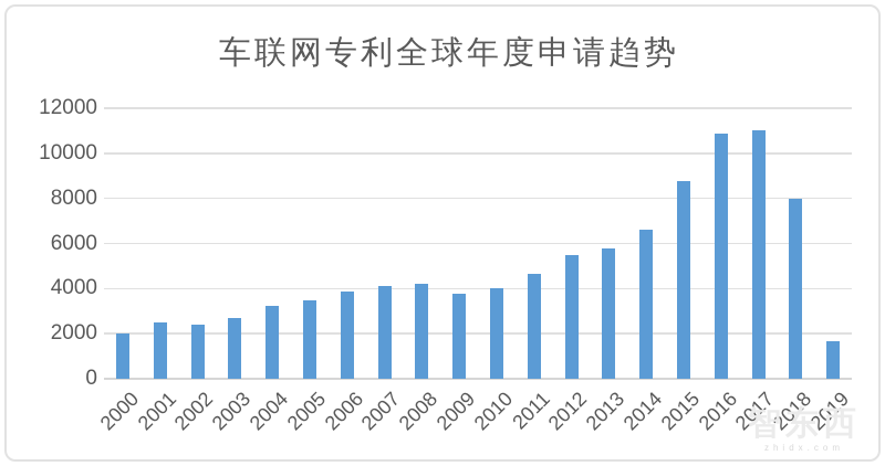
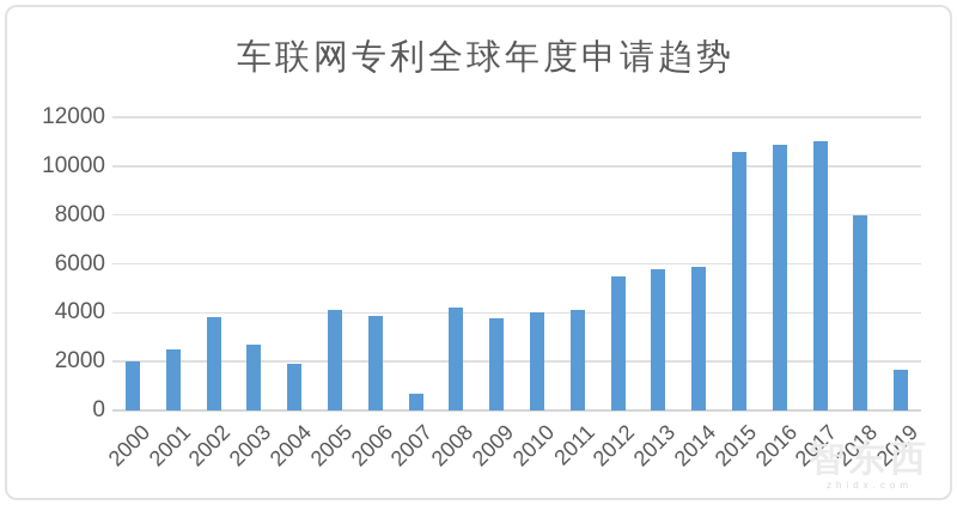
2002: 2400 -> 3800
2004: 3200 -> 1900
2005: 3500 -> 4100
2007: 4100 -> 700
2011: 4600 -> 4100
2014: 6600 -> 5900
2015: 8800 -> 10600
